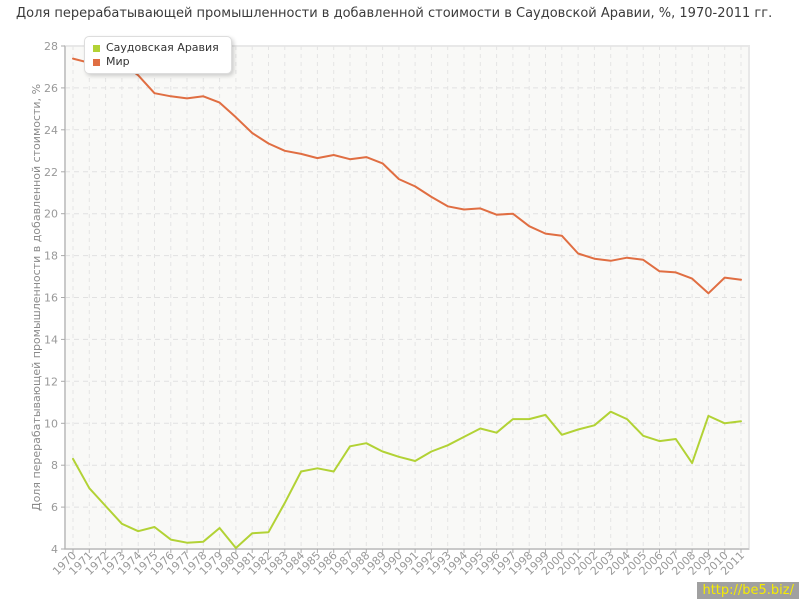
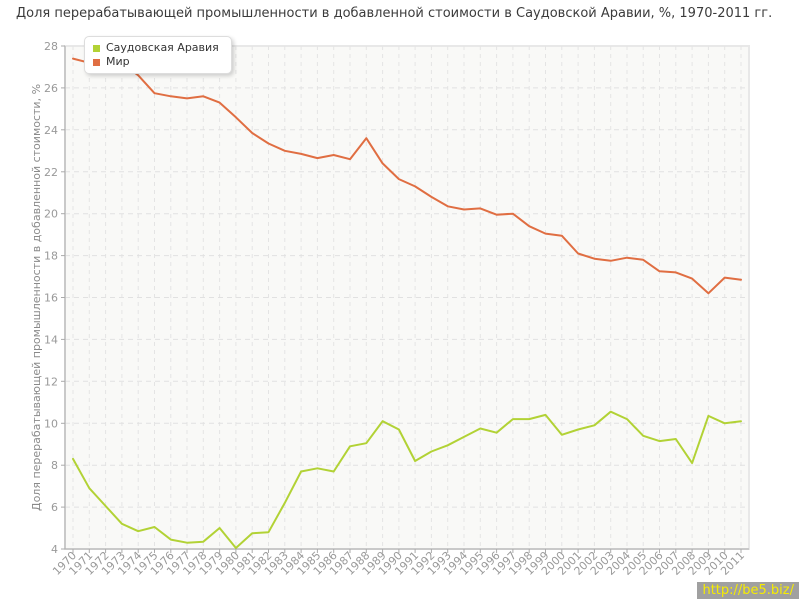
Мир/1988: 22.7 -> 23.6
Саудовская Аравия/1989: 8.7 -> 10.1
Саудовская Аравия/1990: 8.4 -> 9.7
